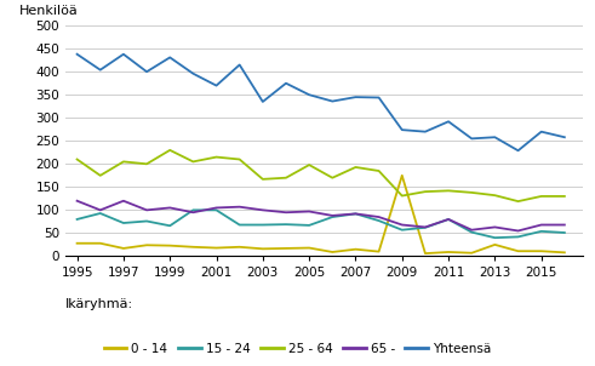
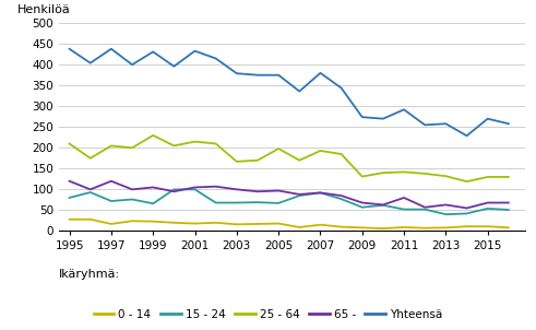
Yhteensä/2001: 370 -> 433
Yhteensä/2003: 335 -> 379
Yhteensä/2005: 350 -> 375
Yhteensä/2007: 345 -> 380
0 - 14/2009: 175 -> 8
15 - 24/2011: 80 -> 52
0 - 14/2013: 25 -> 8
